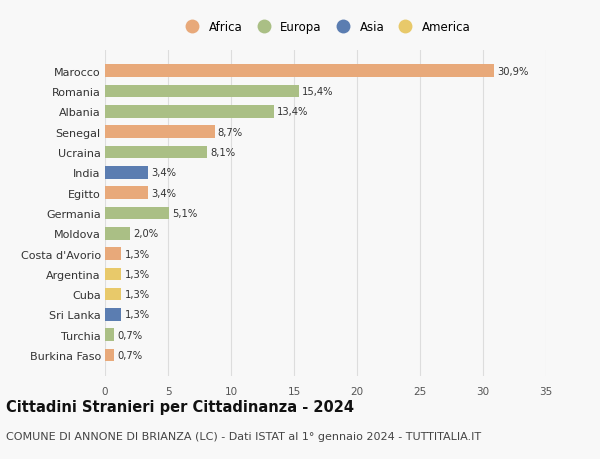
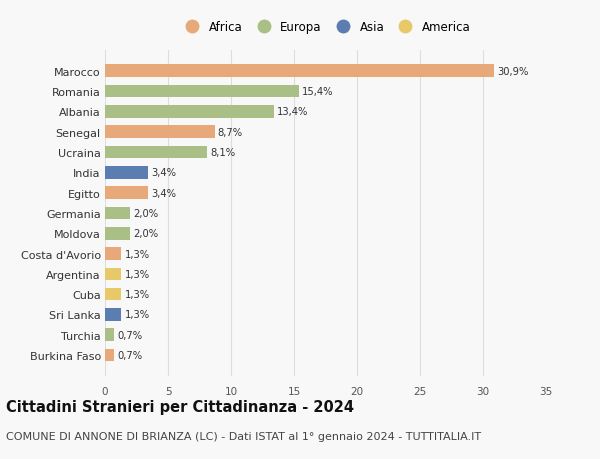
Germania: 5,1% -> 2,0%
